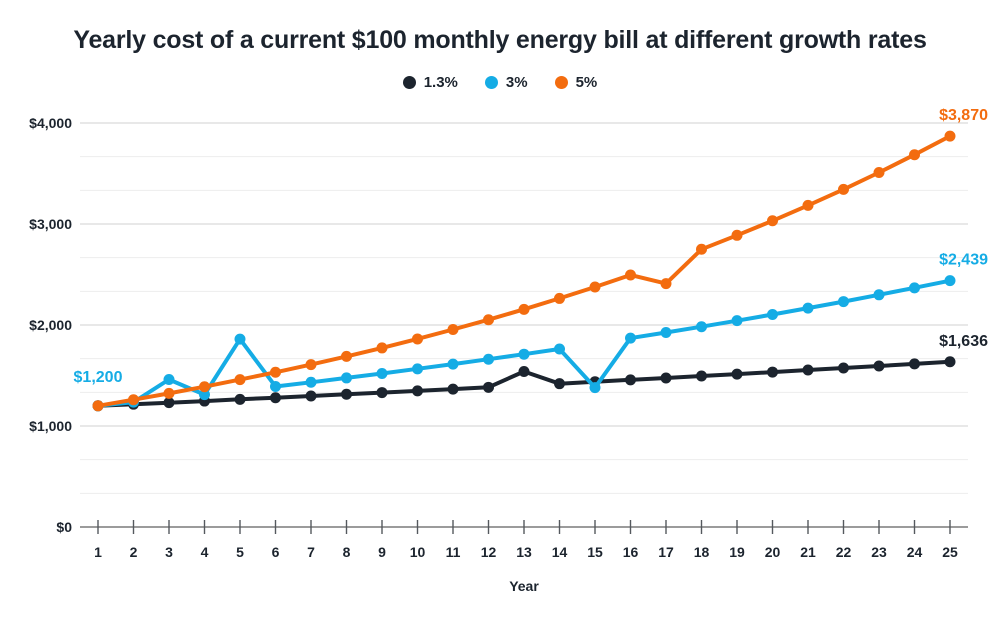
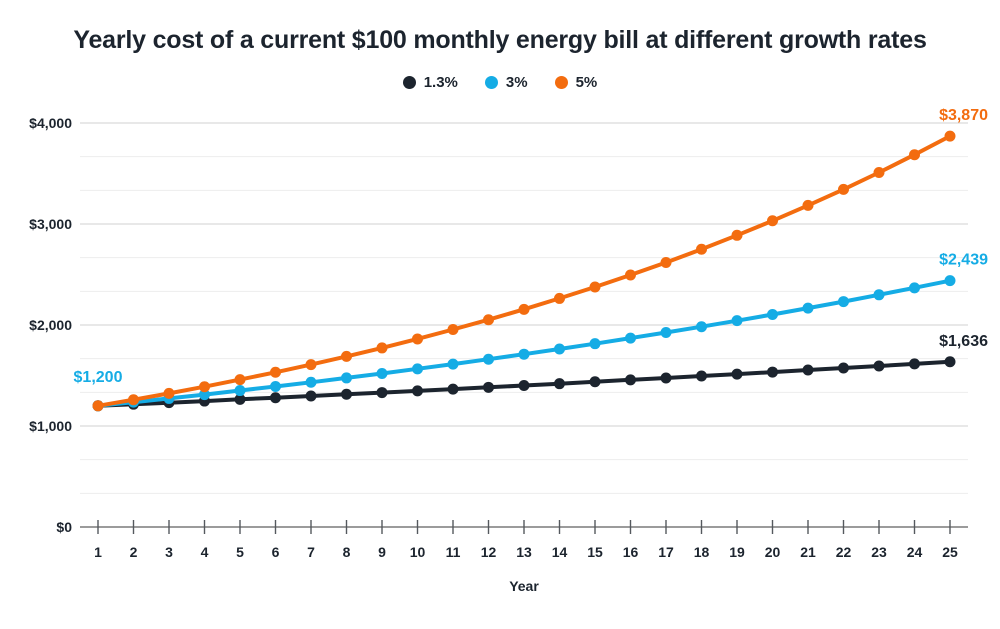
3%/3: $1460 -> $1270
3%/5: $1860 -> $1350
1.3%/13: $1540 -> $1400
3%/15: $1380 -> $1820
5%/17: $2410 -> $2620
